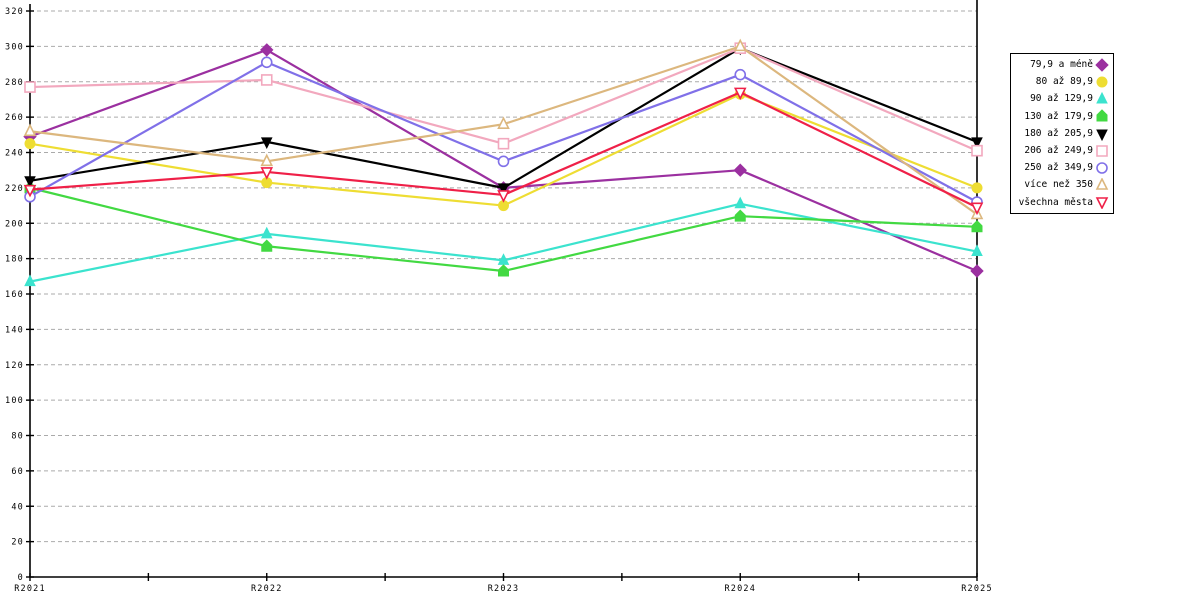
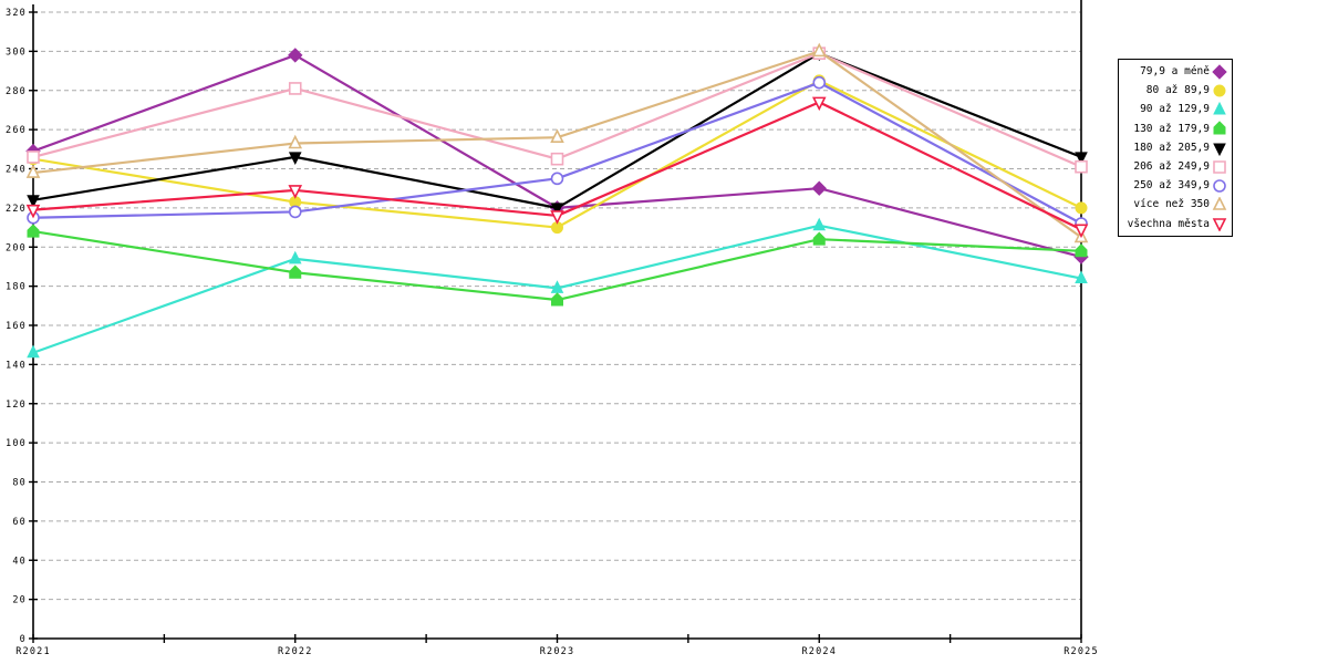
90 až 129,9/R2021: 167 -> 146
130 až 179,9/R2021: 220 -> 208
206 až 249,9/R2021: 277 -> 246
více než 350/R2021: 252 -> 238
250 až 349,9/R2022: 291 -> 218
více než 350/R2022: 235 -> 253
80 až 89,9/R2024: 273 -> 285
79,9 a méně/R2025: 173 -> 195
